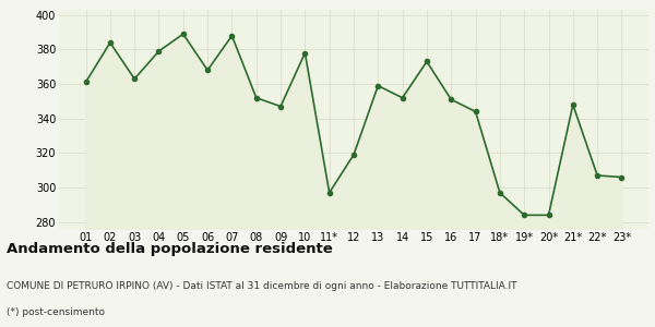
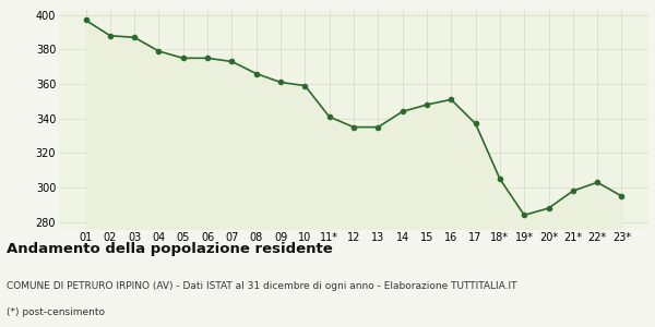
01: 361 -> 397
02: 384 -> 388
03: 363 -> 387
05: 389 -> 375
06: 368 -> 375
07: 388 -> 373
08: 352 -> 366
09: 347 -> 361
10: 378 -> 359
11*: 297 -> 341
12: 319 -> 335
13: 359 -> 335
14: 352 -> 344
15: 373 -> 348
17: 344 -> 337
18*: 297 -> 305
20*: 284 -> 288
21*: 348 -> 298
22*: 307 -> 303
23*: 306 -> 295
